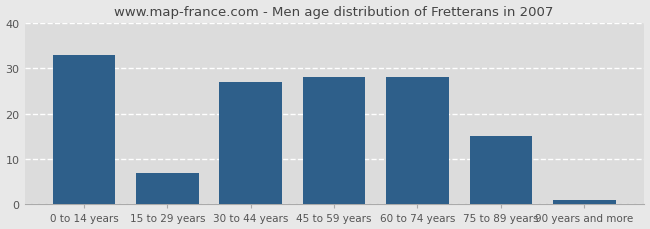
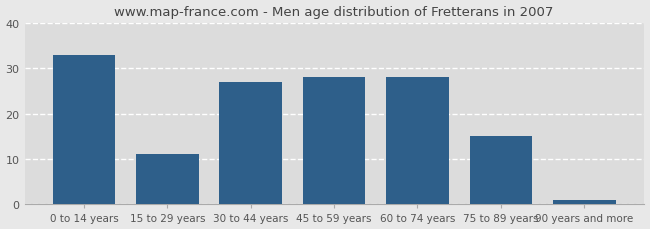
15 to 29 years: 7 -> 11
